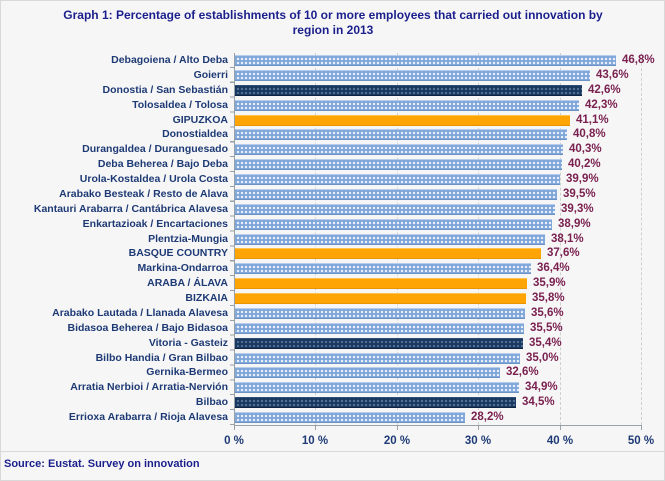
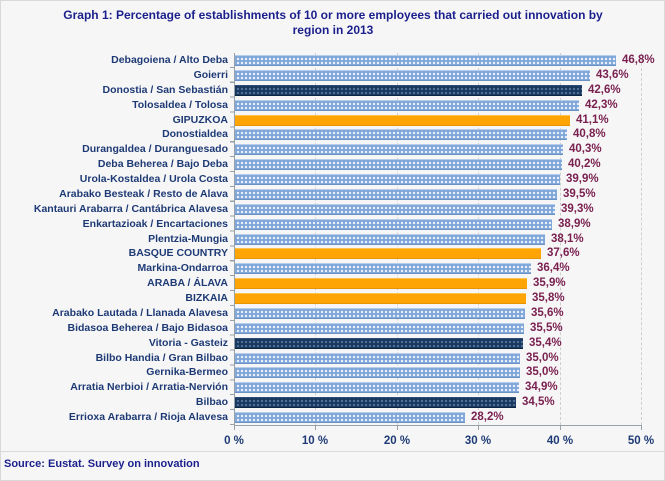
Gernika-Bermeo: 32,6% -> 35,0%
